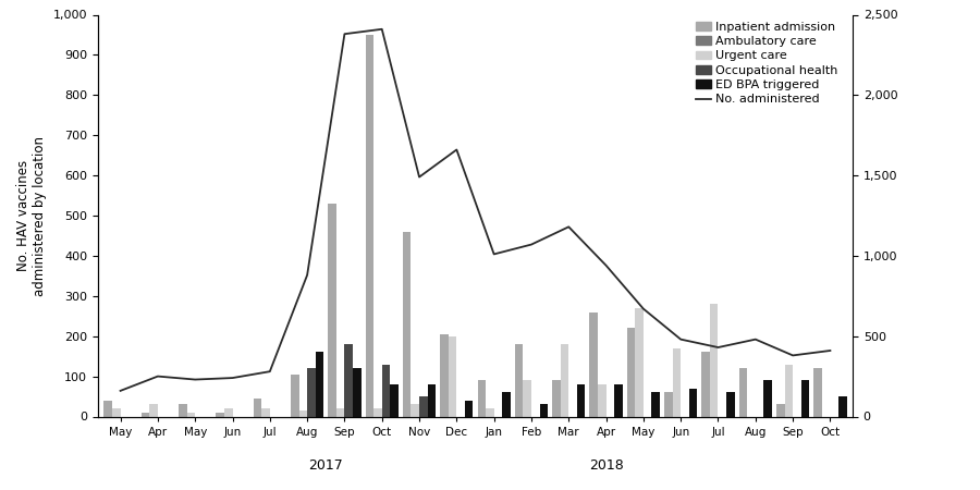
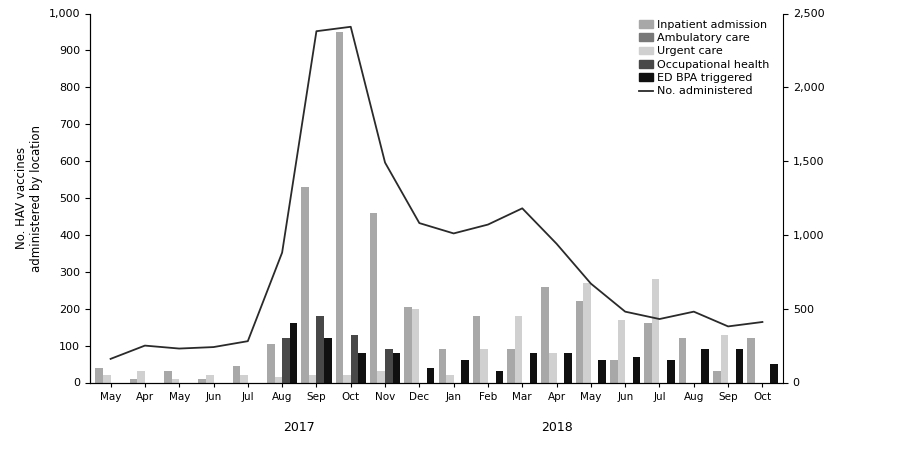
Occupational health/Nov: 50 -> 90
No. administered/Dec: 1,660 -> 1,080
